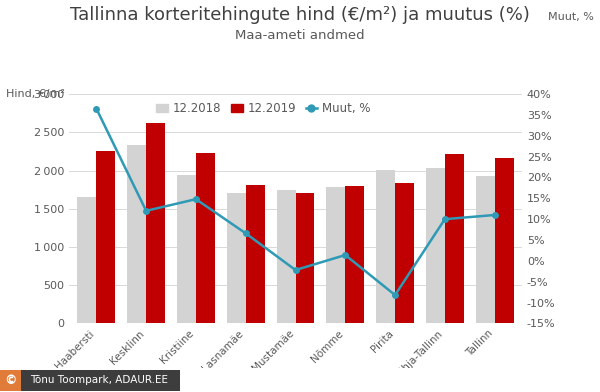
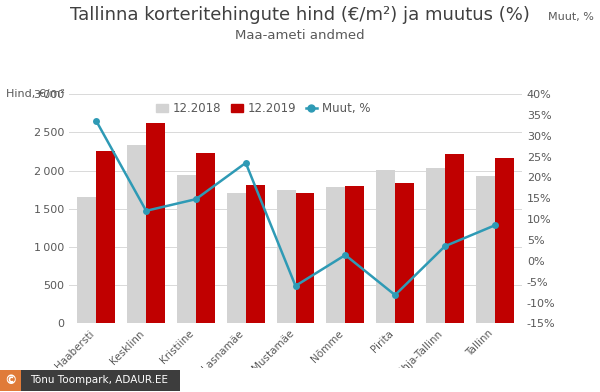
Muut, %/Haabersti: 36.5% -> 33.5%
Muut, %/Lasnamäe: 6.6% -> 23.5%
Muut, %/Mustamäe: -2.2% -> -6.0%
Muut, %/Põhja-Tallinn: 10.0% -> 3.5%
Muut, %/Tallinn: 11.0% -> 8.5%
